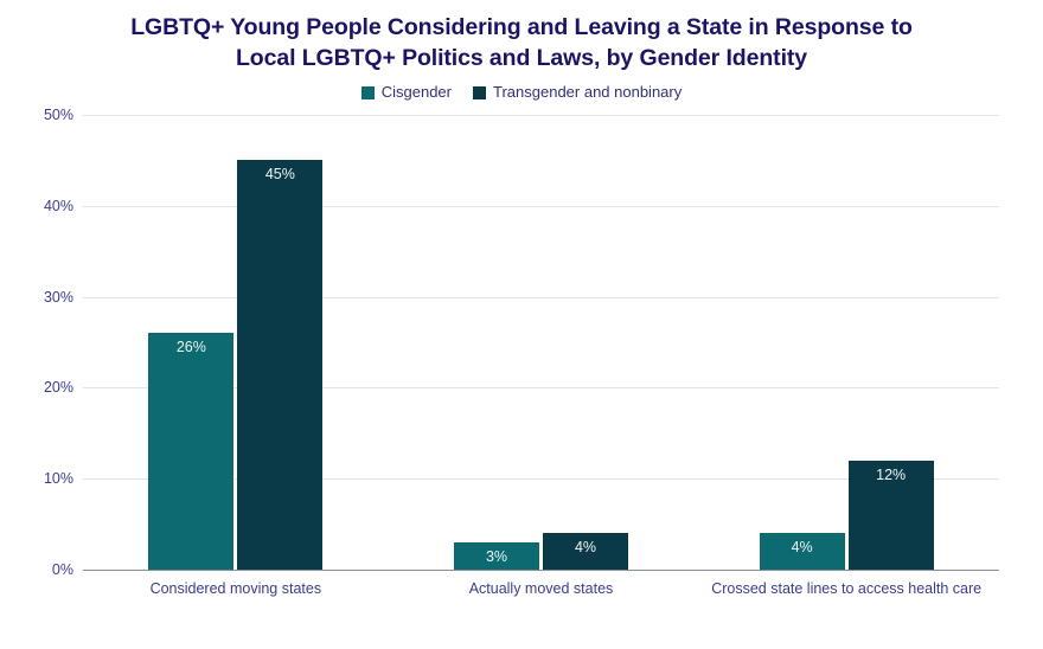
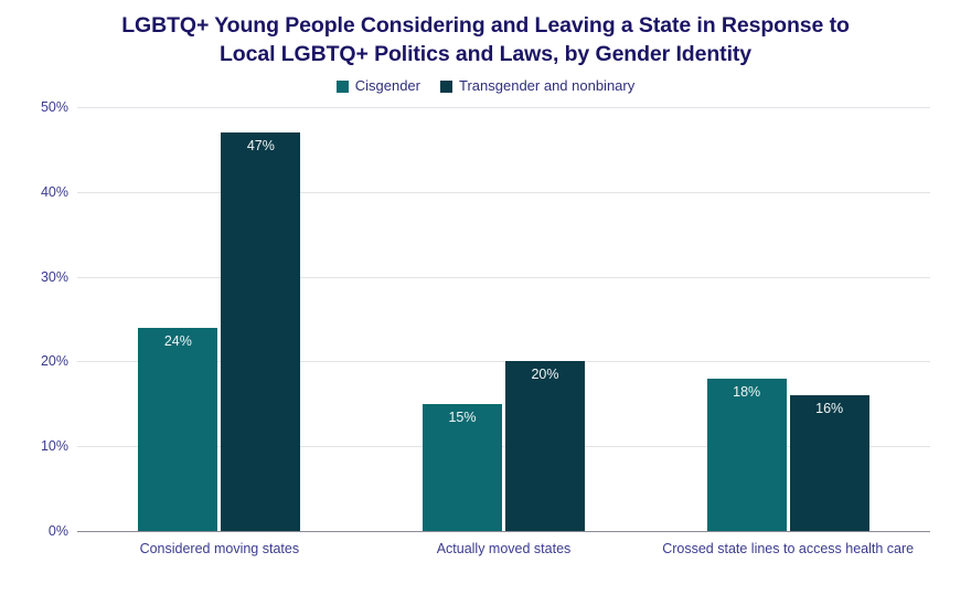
Cisgender/Considered moving states: 26% -> 24%
Transgender and nonbinary/Considered moving states: 45% -> 47%
Cisgender/Actually moved states: 3% -> 15%
Transgender and nonbinary/Actually moved states: 4% -> 20%
Cisgender/Crossed state lines to access health care: 4% -> 18%
Transgender and nonbinary/Crossed state lines to access health care: 12% -> 16%
